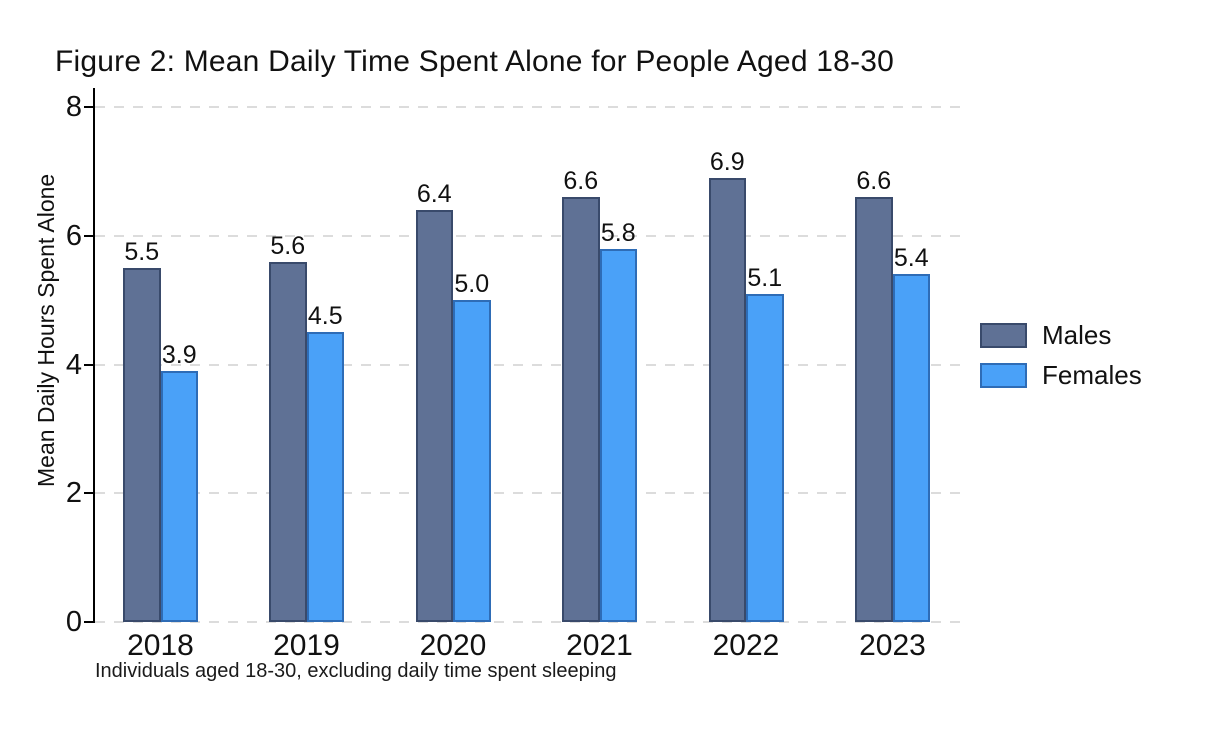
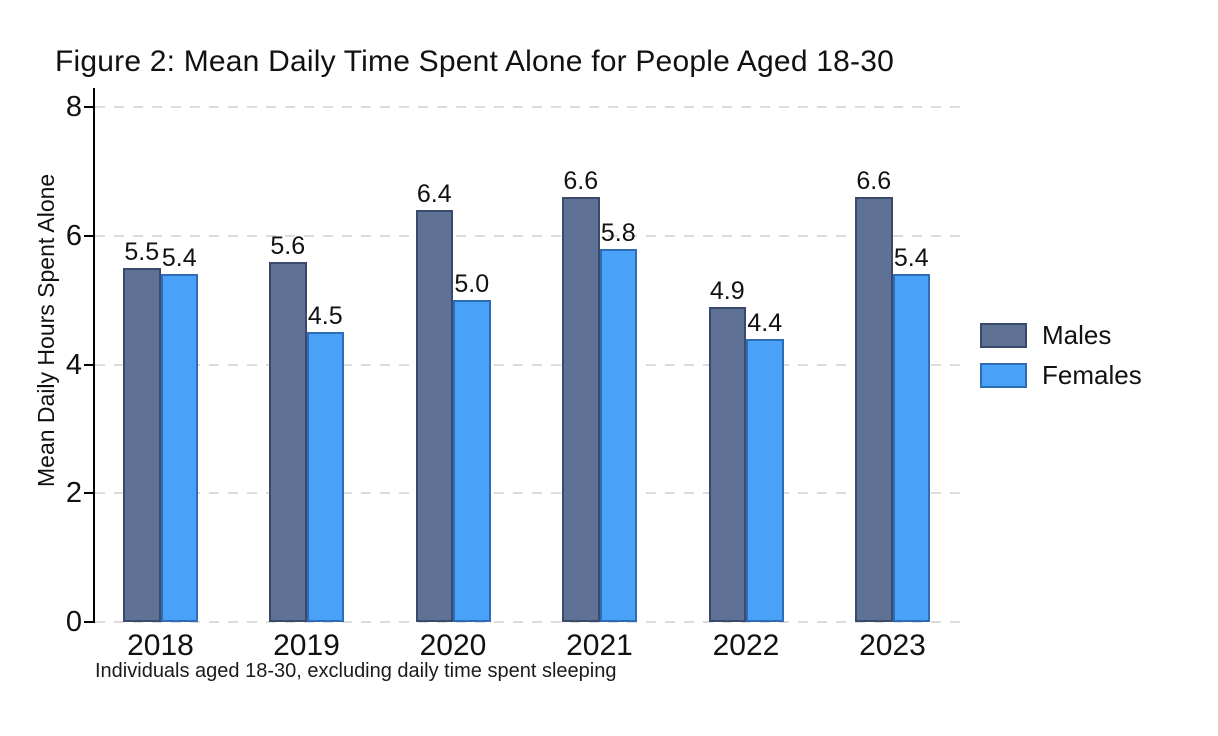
Females/2018: 3.9 -> 5.4
Males/2022: 6.9 -> 4.9
Females/2022: 5.1 -> 4.4
